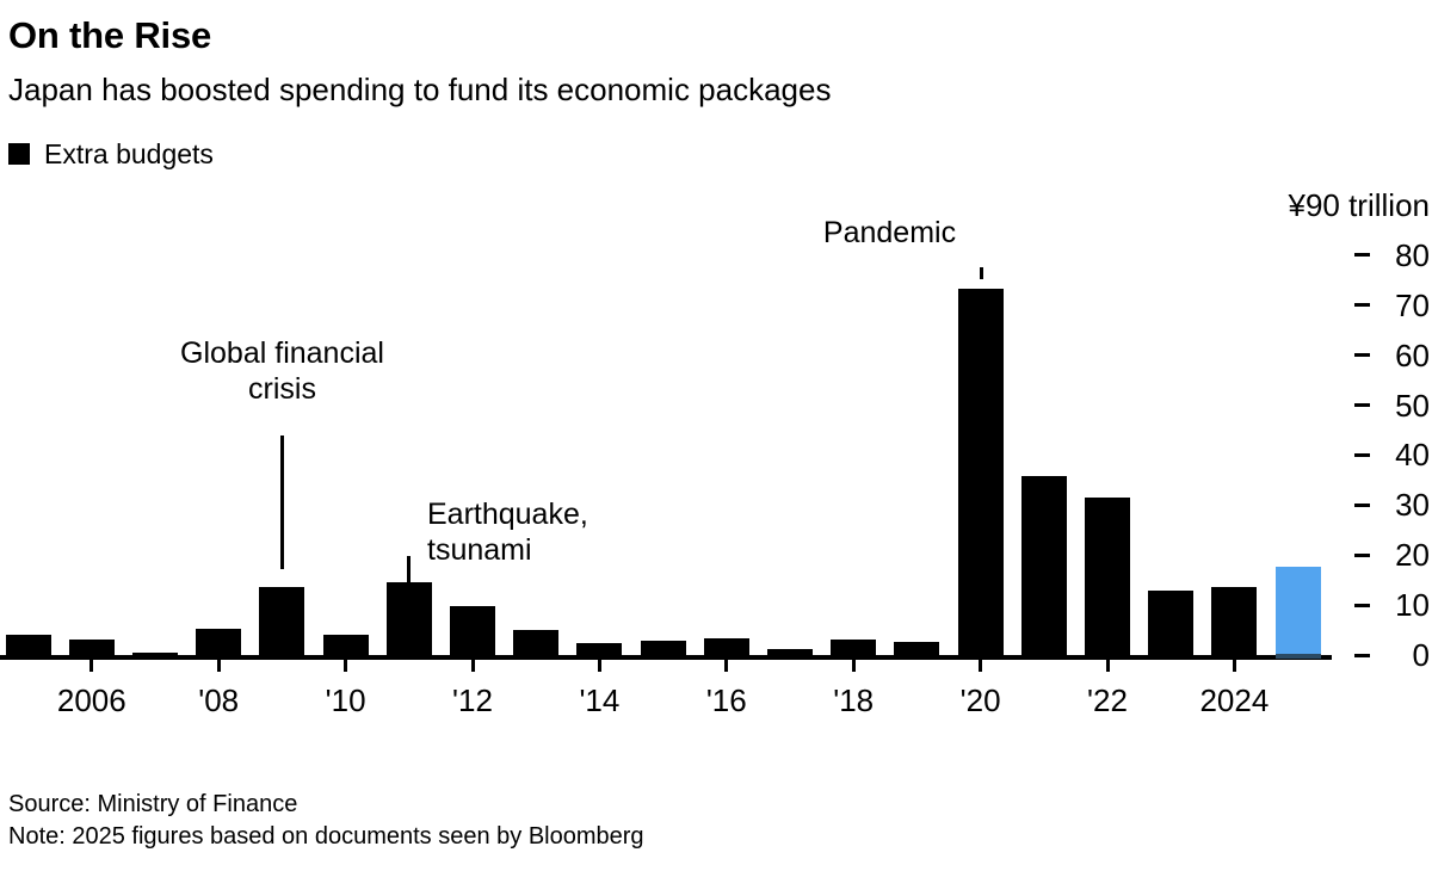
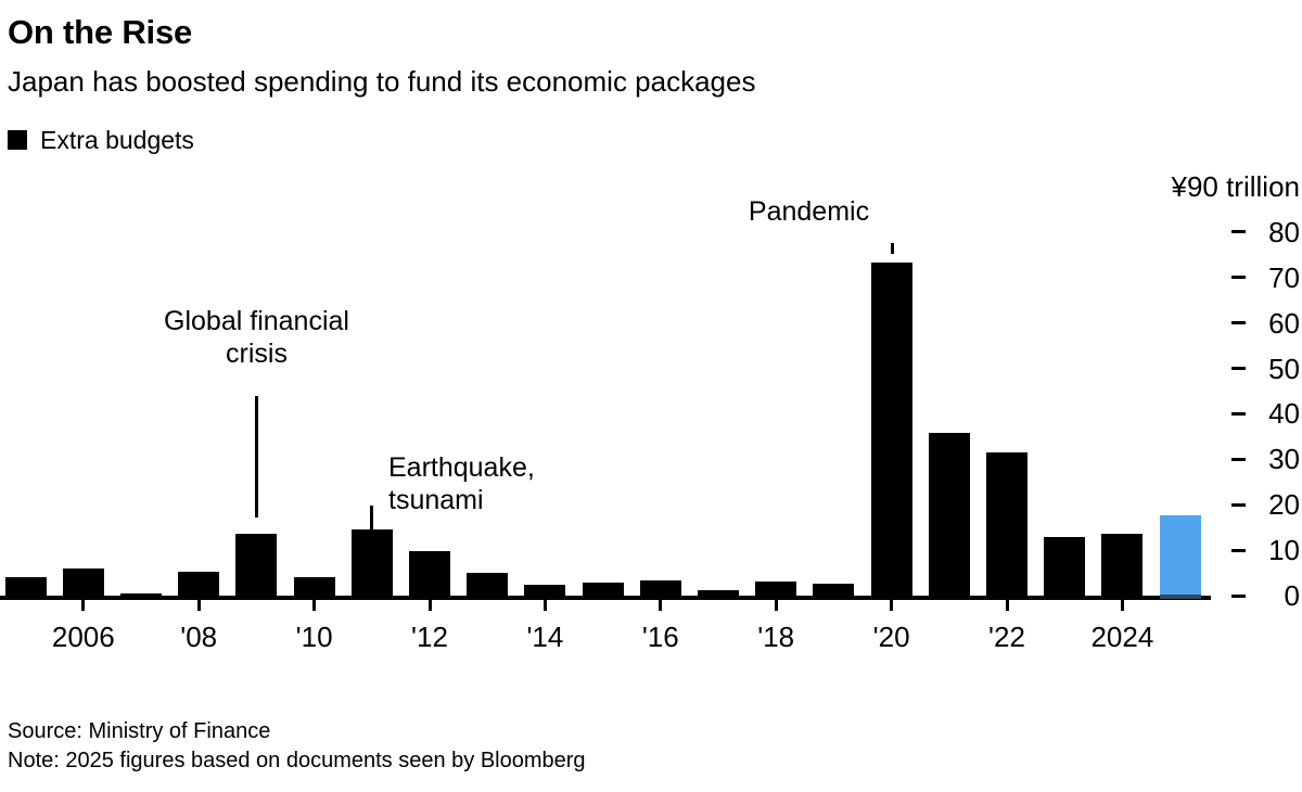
2006: 3 -> 6
